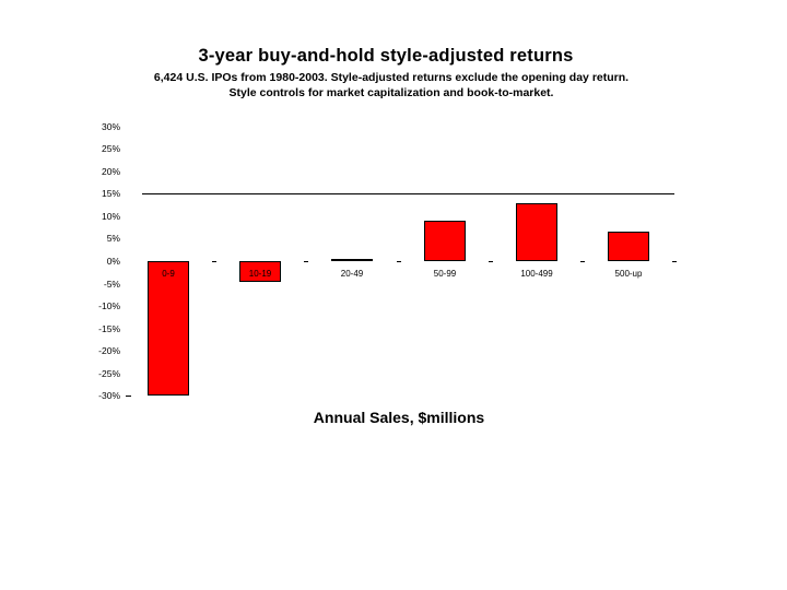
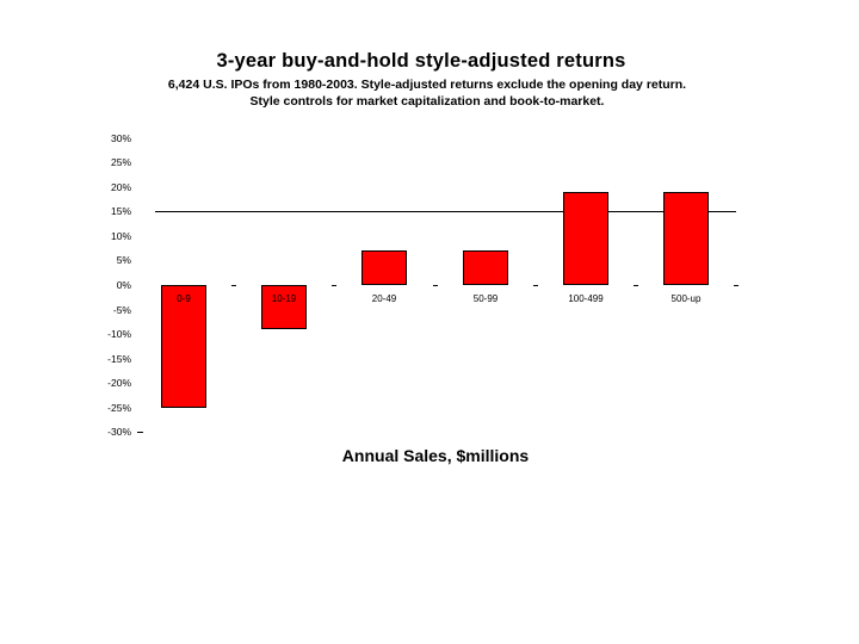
0-9: -30% -> -25%
10-19: -5% -> -9%
20-49: 1% -> 7%
50-99: 9% -> 7%
100-499: 13% -> 19%
500-up: 7% -> 19%
